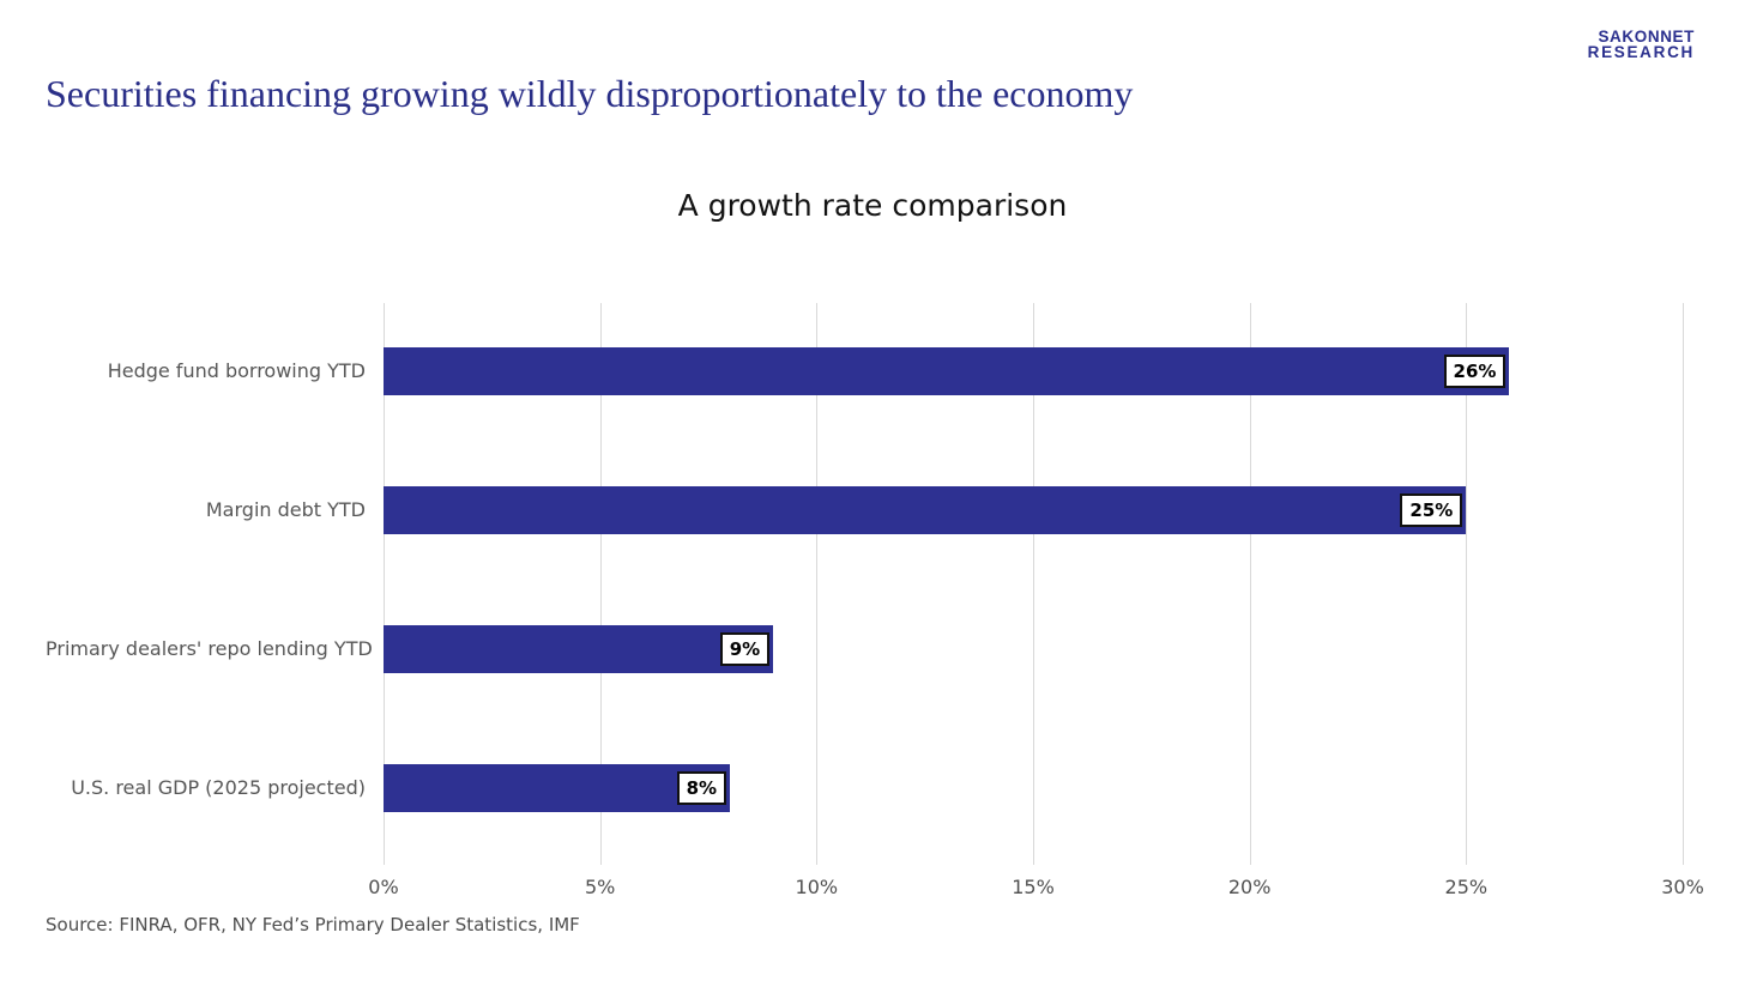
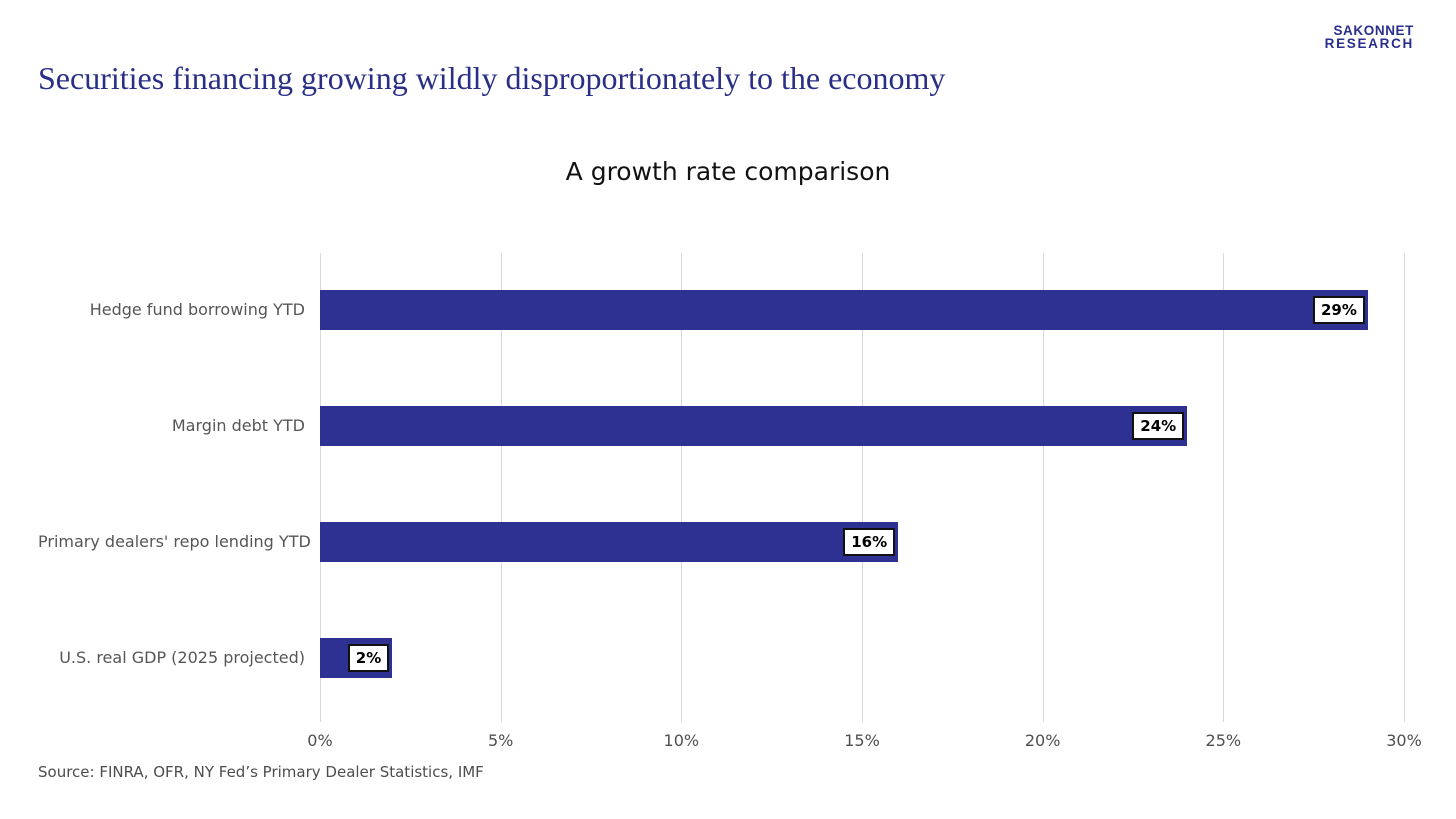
Hedge fund borrowing YTD: 26% -> 29%
Margin debt YTD: 25% -> 24%
Primary dealers' repo lending YTD: 9% -> 16%
U.S. real GDP (2025 projected): 8% -> 2%
